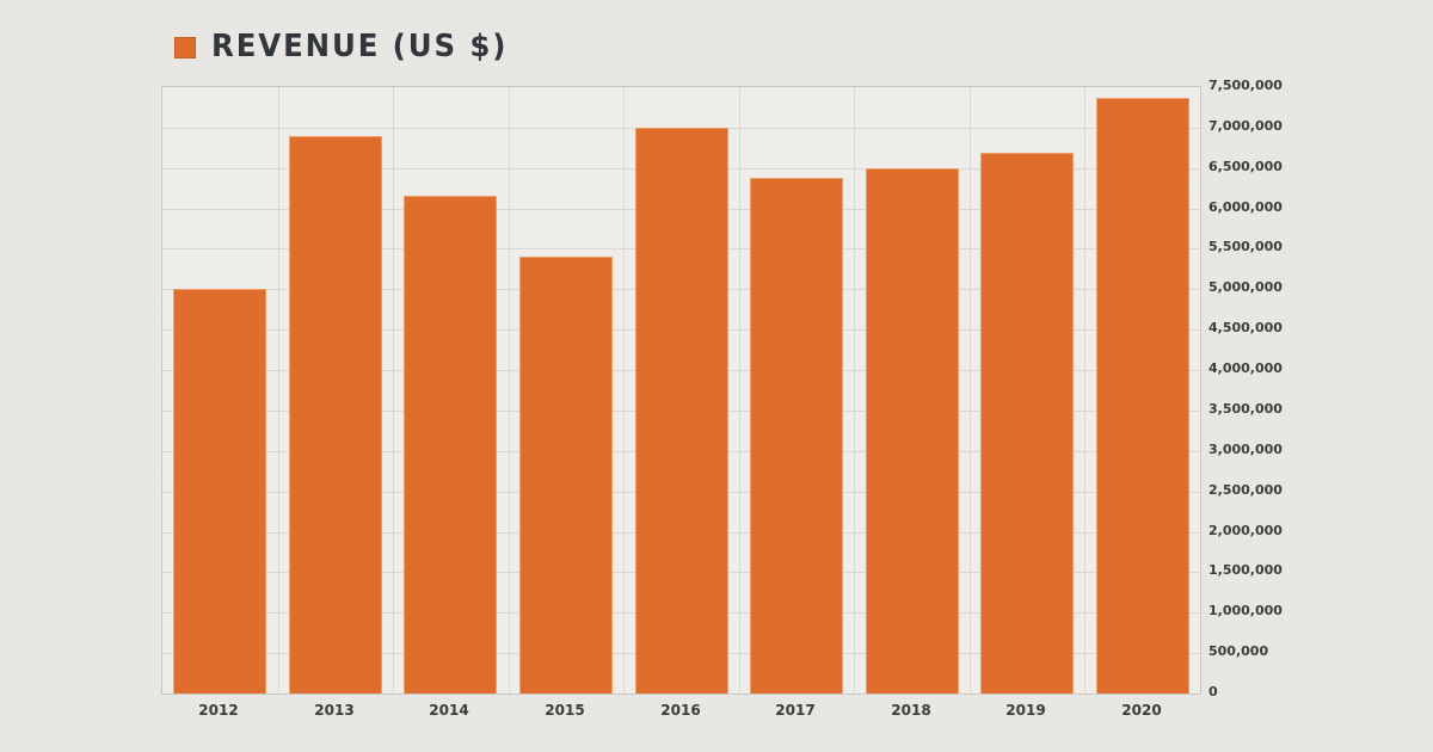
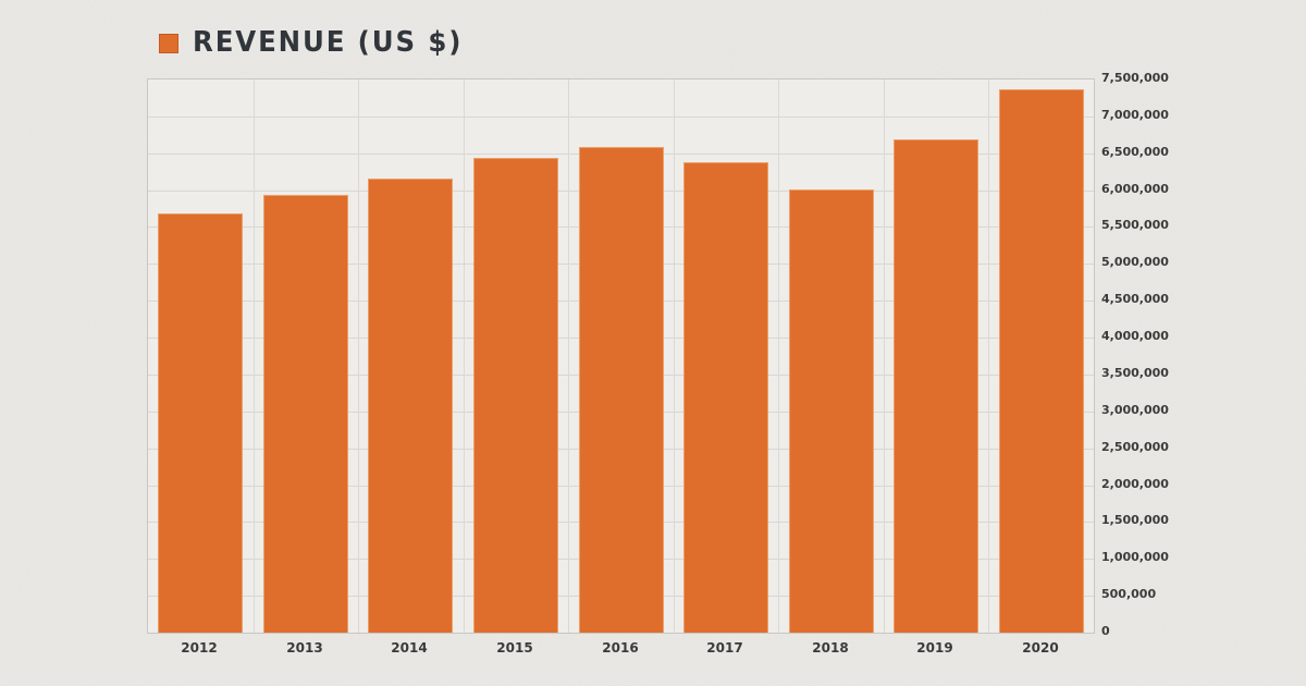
2012: 5000000 -> 5700000
2013: 6900000 -> 5900000
2015: 5400000 -> 6400000
2016: 7000000 -> 6600000
2018: 6500000 -> 6000000
